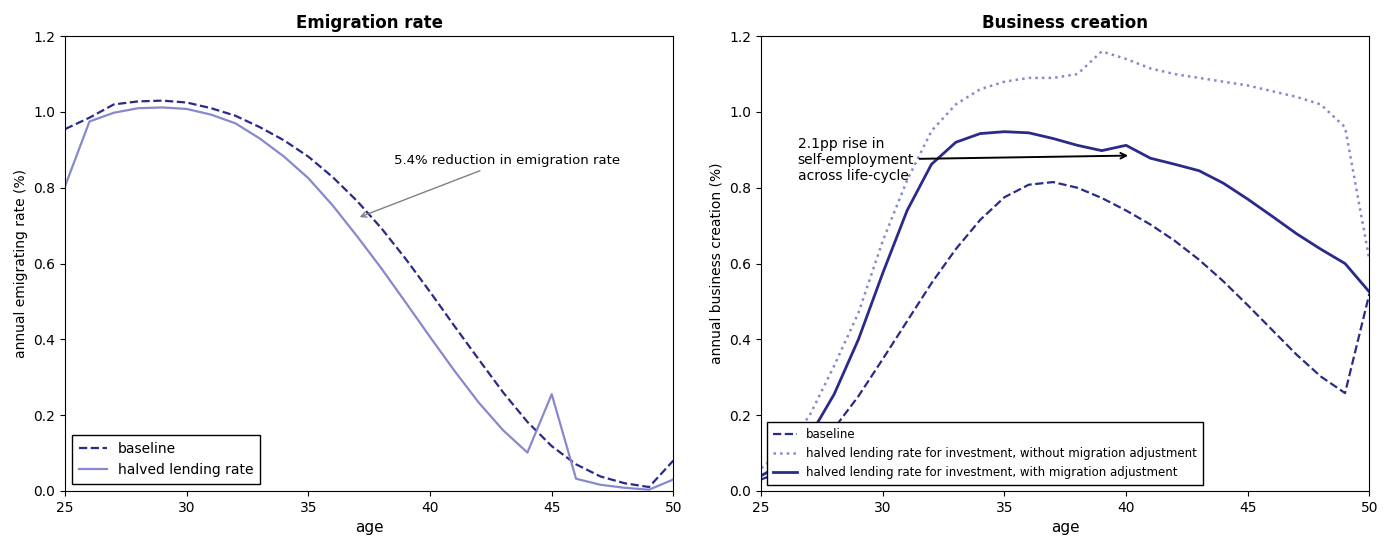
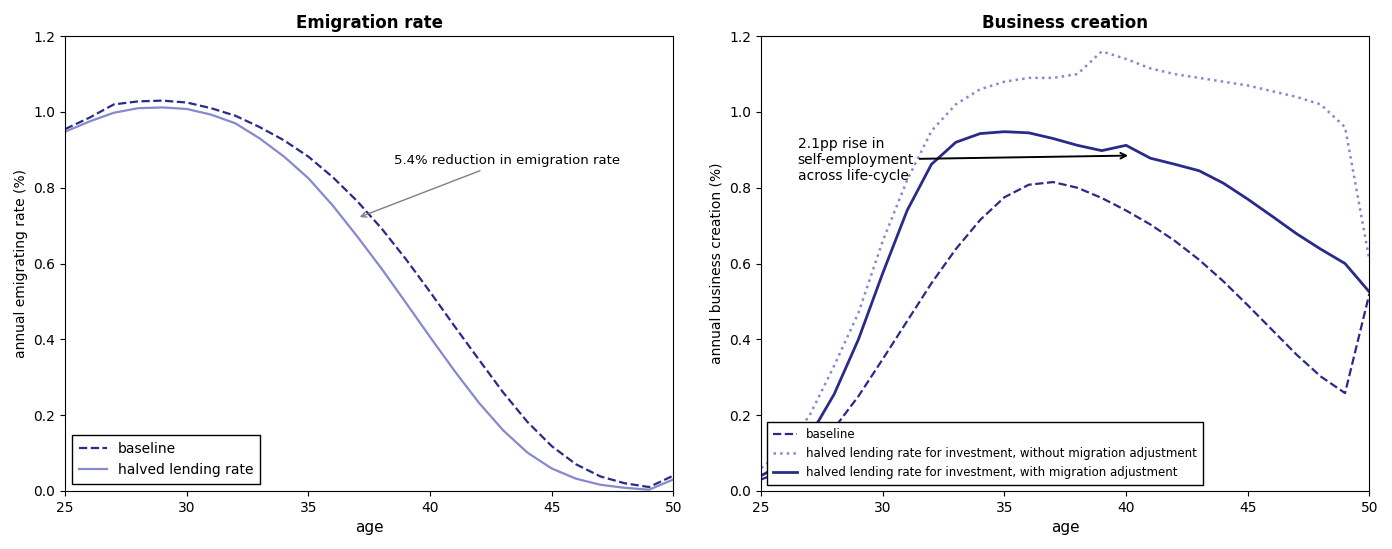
Emigration rate/halved lending rate/25: 0.805 -> 0.948
Emigration rate/halved lending rate/45: 0.255 -> 0.059
Emigration rate/baseline/50: 0.080 -> 0.040
